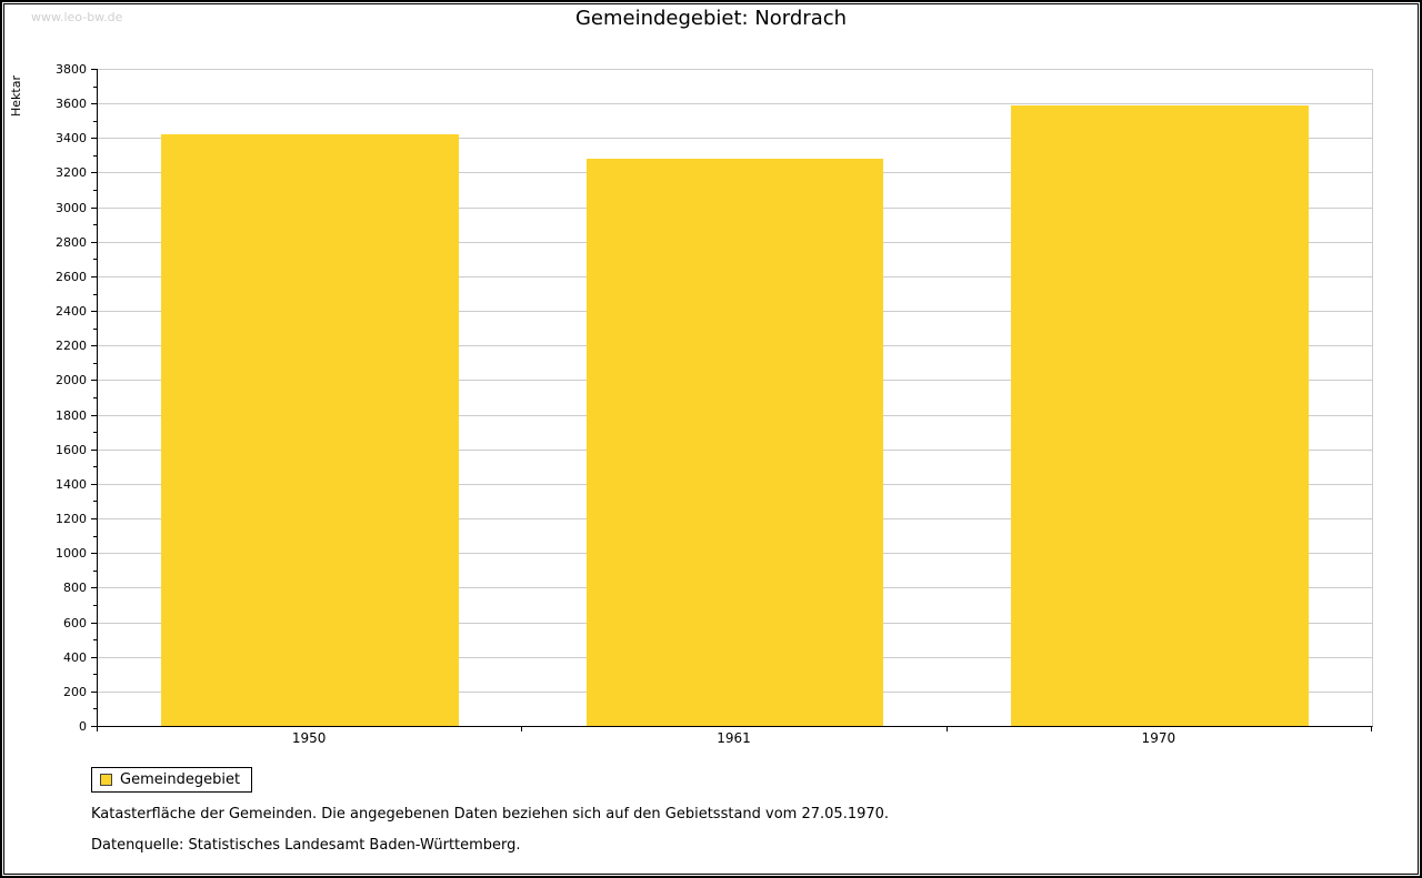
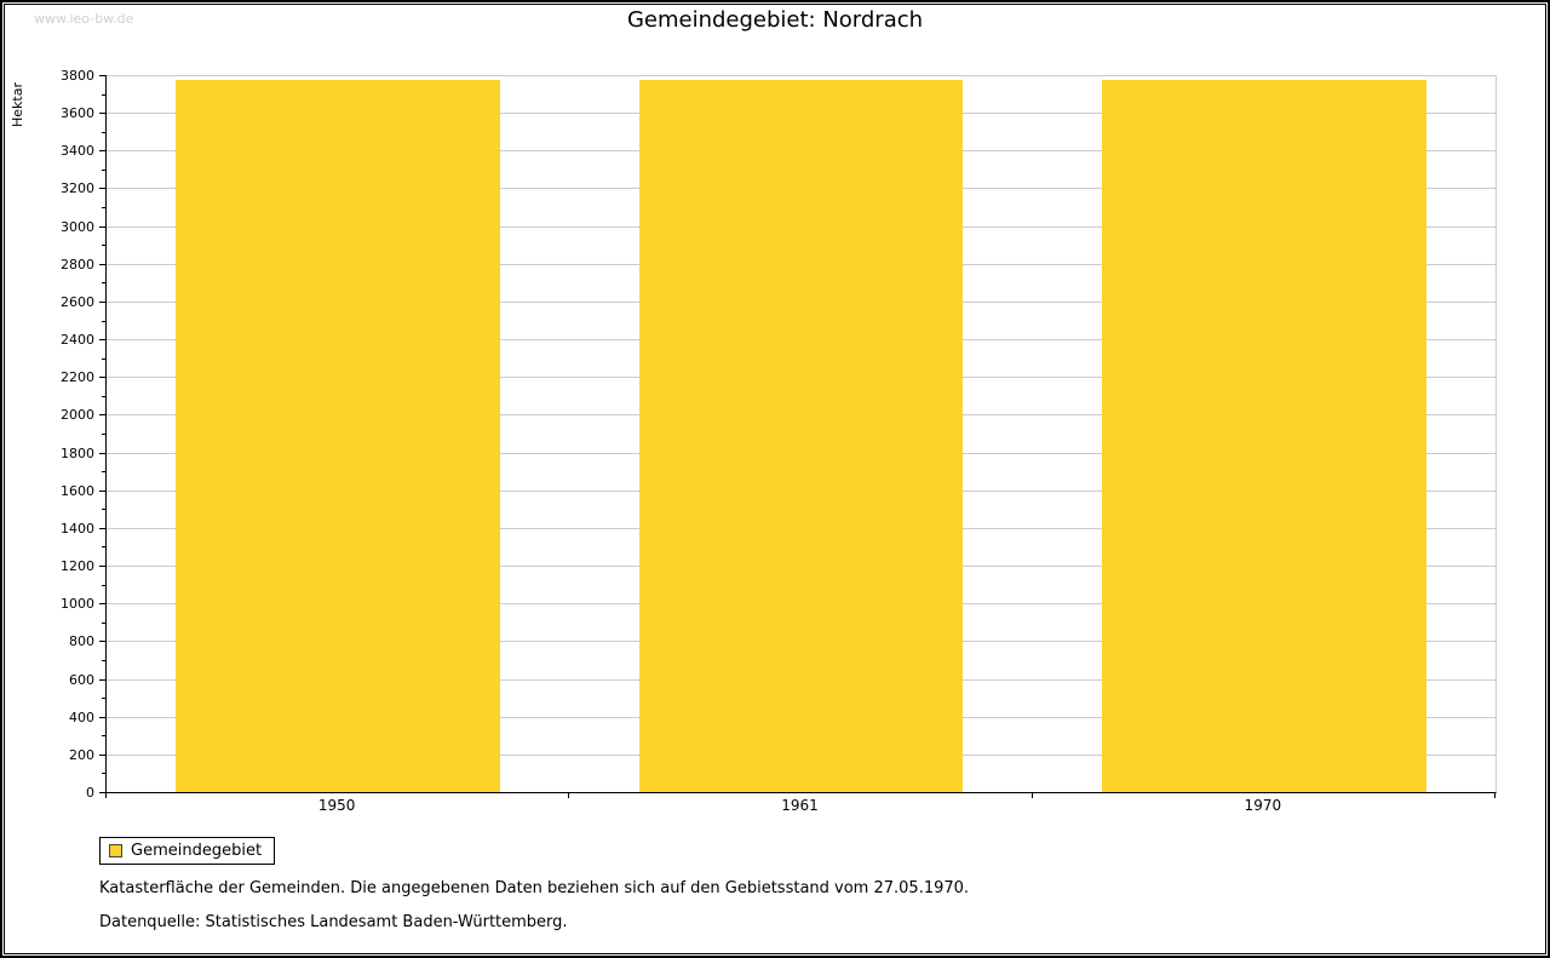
1950: 3420 -> 3780
1961: 3280 -> 3780
1970: 3590 -> 3780
